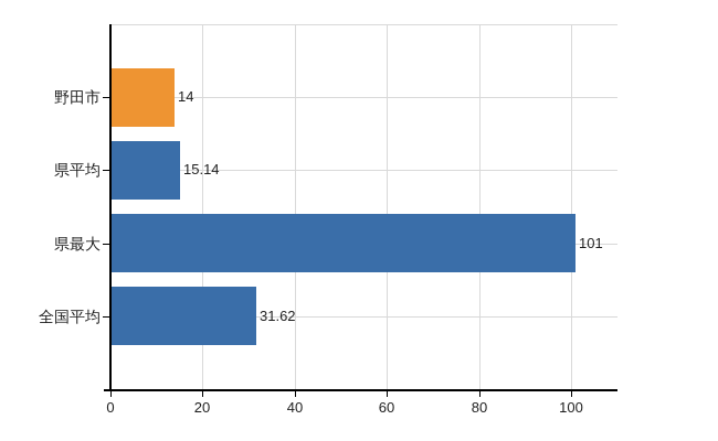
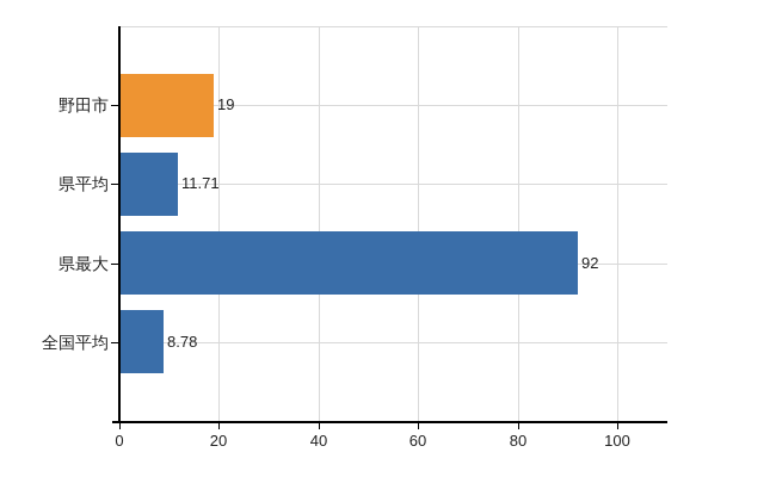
野田市: 14 -> 19
県平均: 15.14 -> 11.71
県最大: 101 -> 92
全国平均: 31.62 -> 8.78
